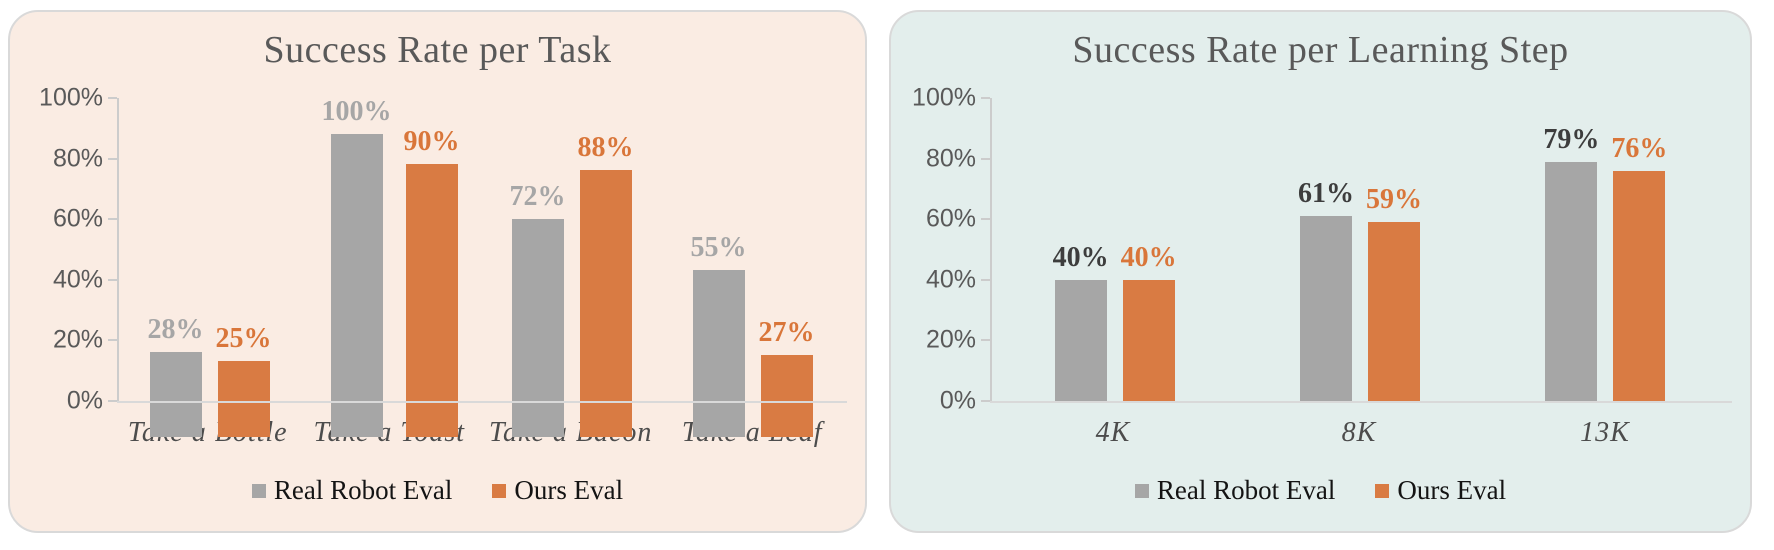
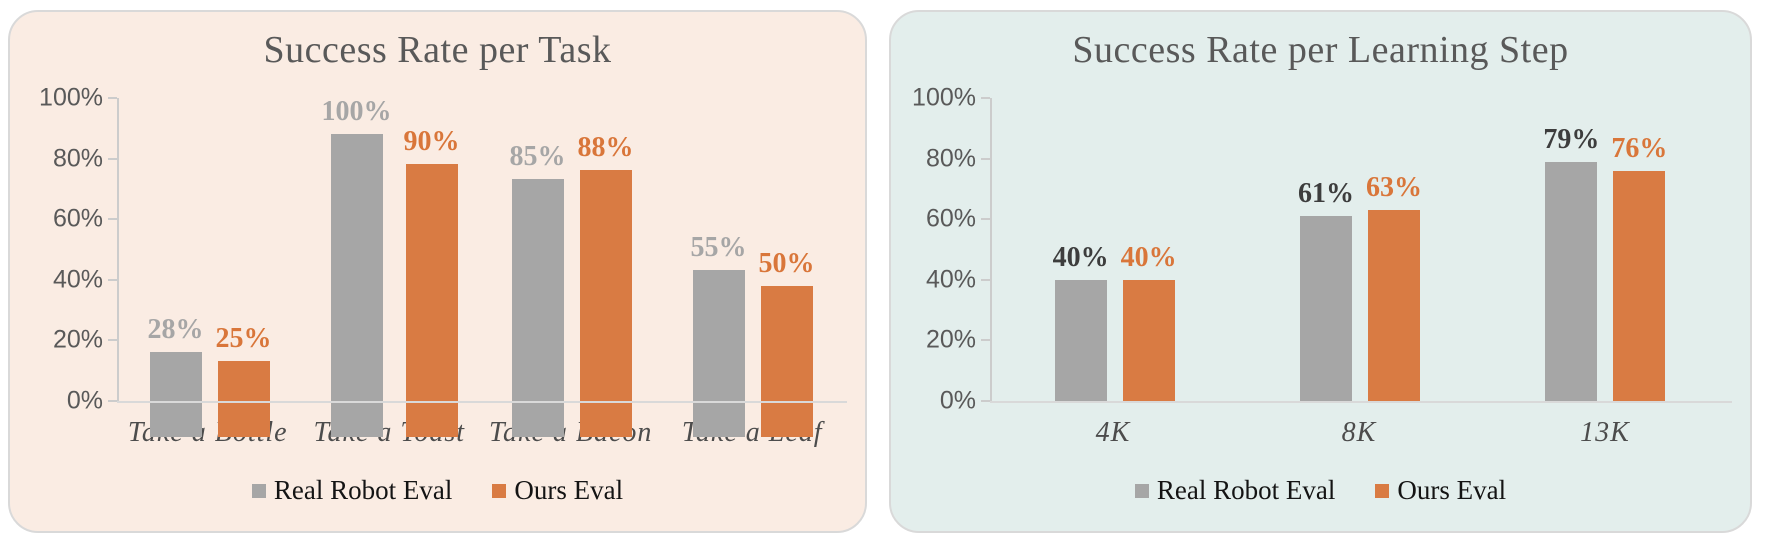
Success Rate per Task/Real Robot Eval/Take a Bacon: 72% -> 85%
Success Rate per Task/Ours Eval/Take a Leaf: 27% -> 50%
Success Rate per Learning Step/Ours Eval/8K: 59% -> 63%
